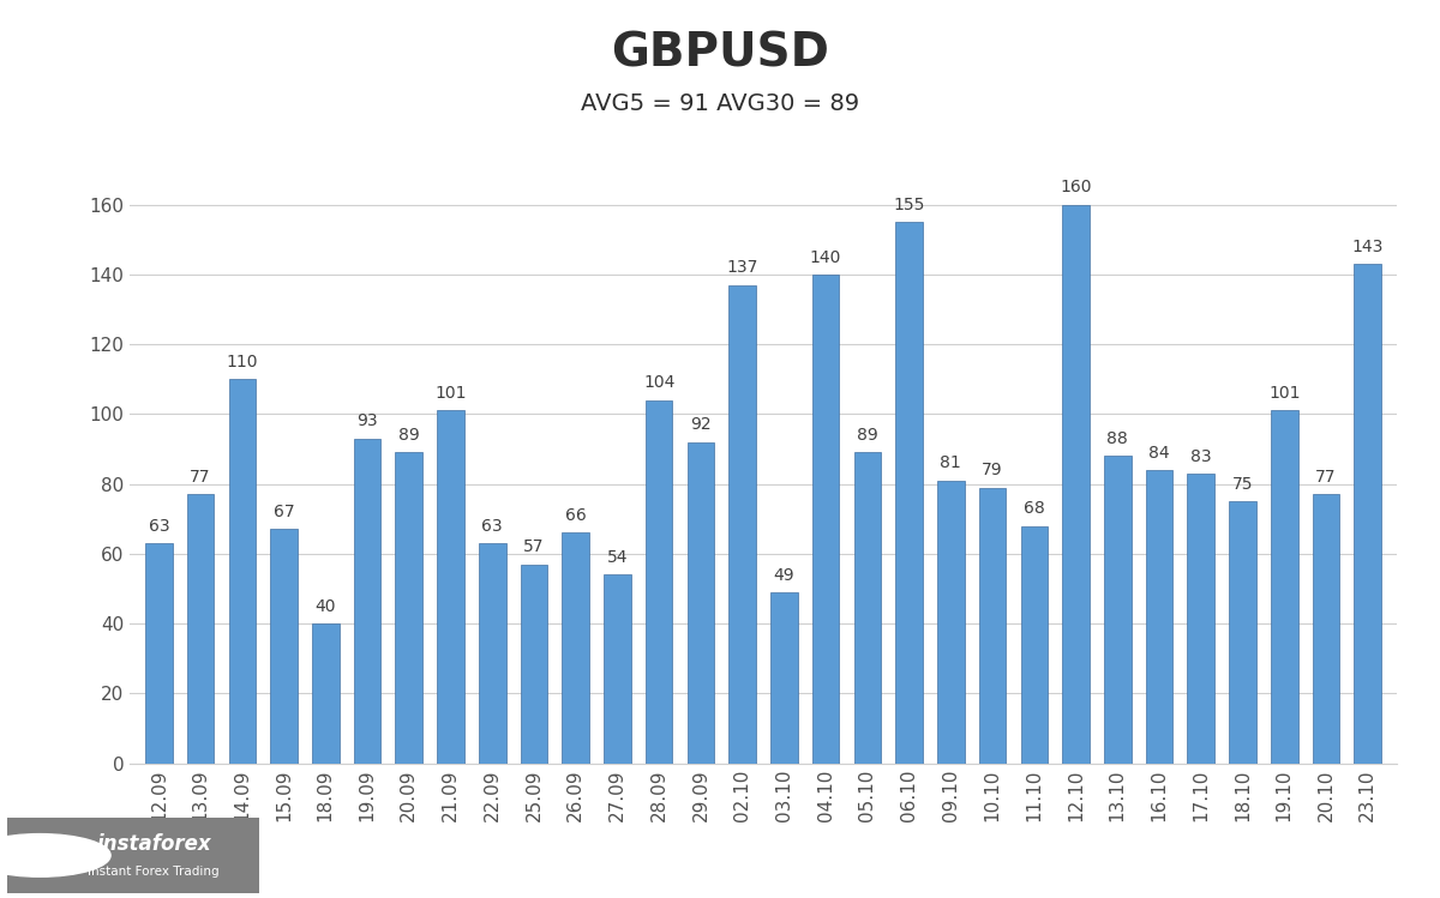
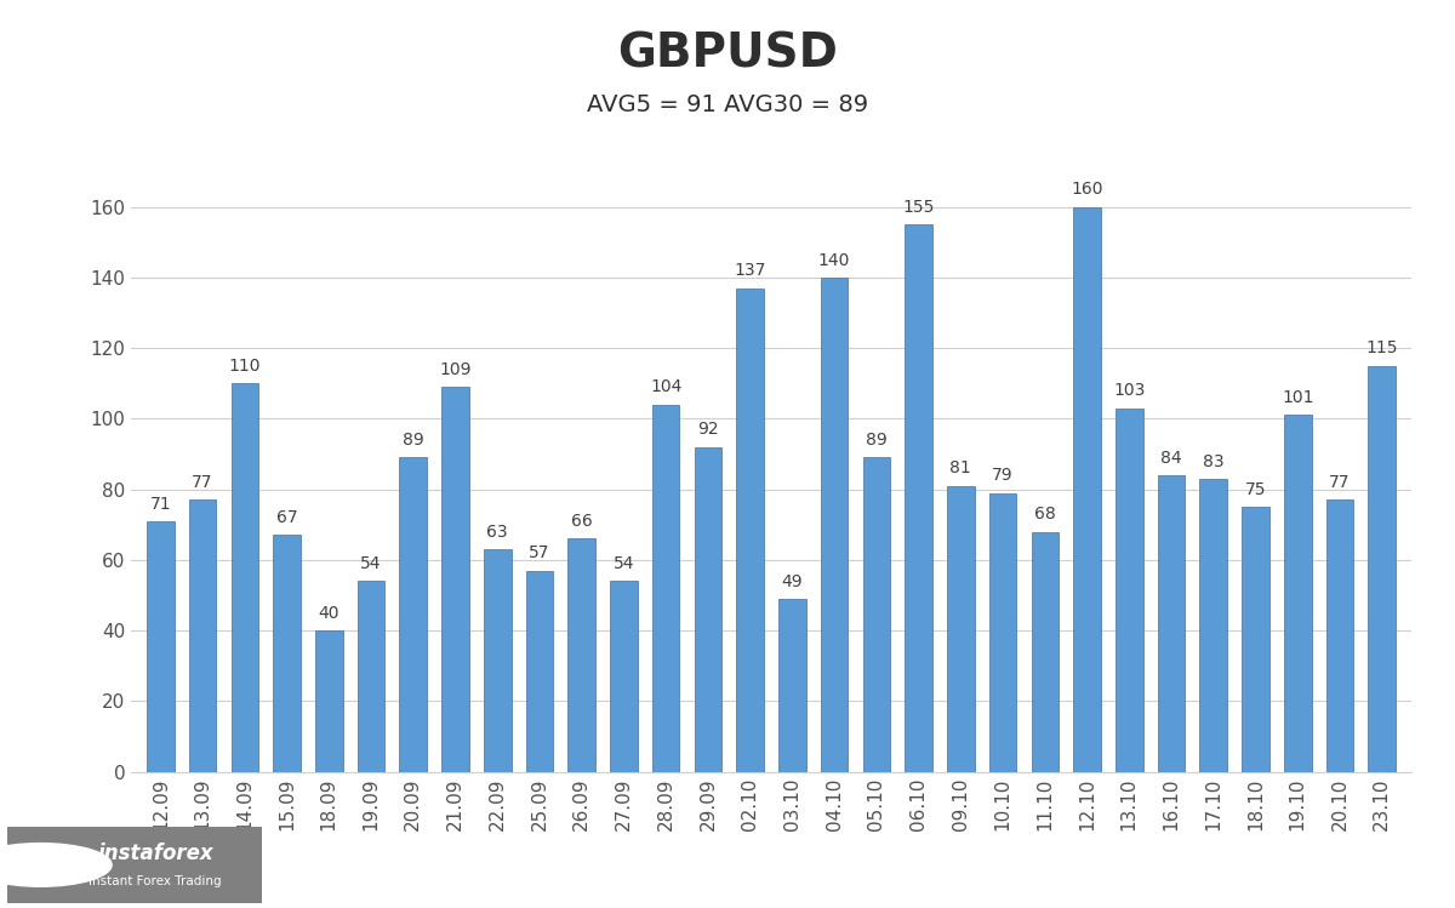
12.09: 63 -> 71
19.09: 93 -> 54
21.09: 101 -> 109
13.10: 88 -> 103
23.10: 143 -> 115
